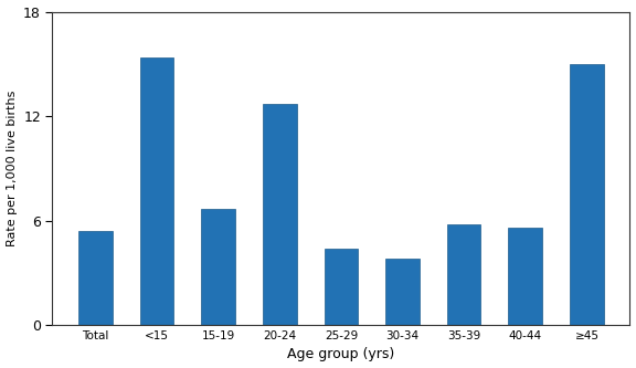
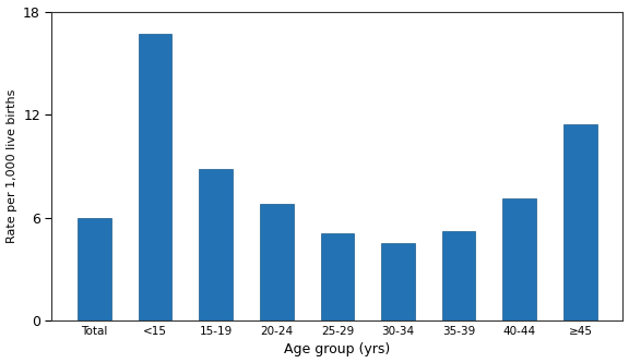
Total: 5.4 -> 6.0
<15: 15.4 -> 16.7
15-19: 6.7 -> 8.8
20-24: 12.7 -> 6.8
25-29: 4.4 -> 5.1
30-34: 3.8 -> 4.5
35-39: 5.8 -> 5.2
40-44: 5.6 -> 7.1
≥45: 15.0 -> 11.5
